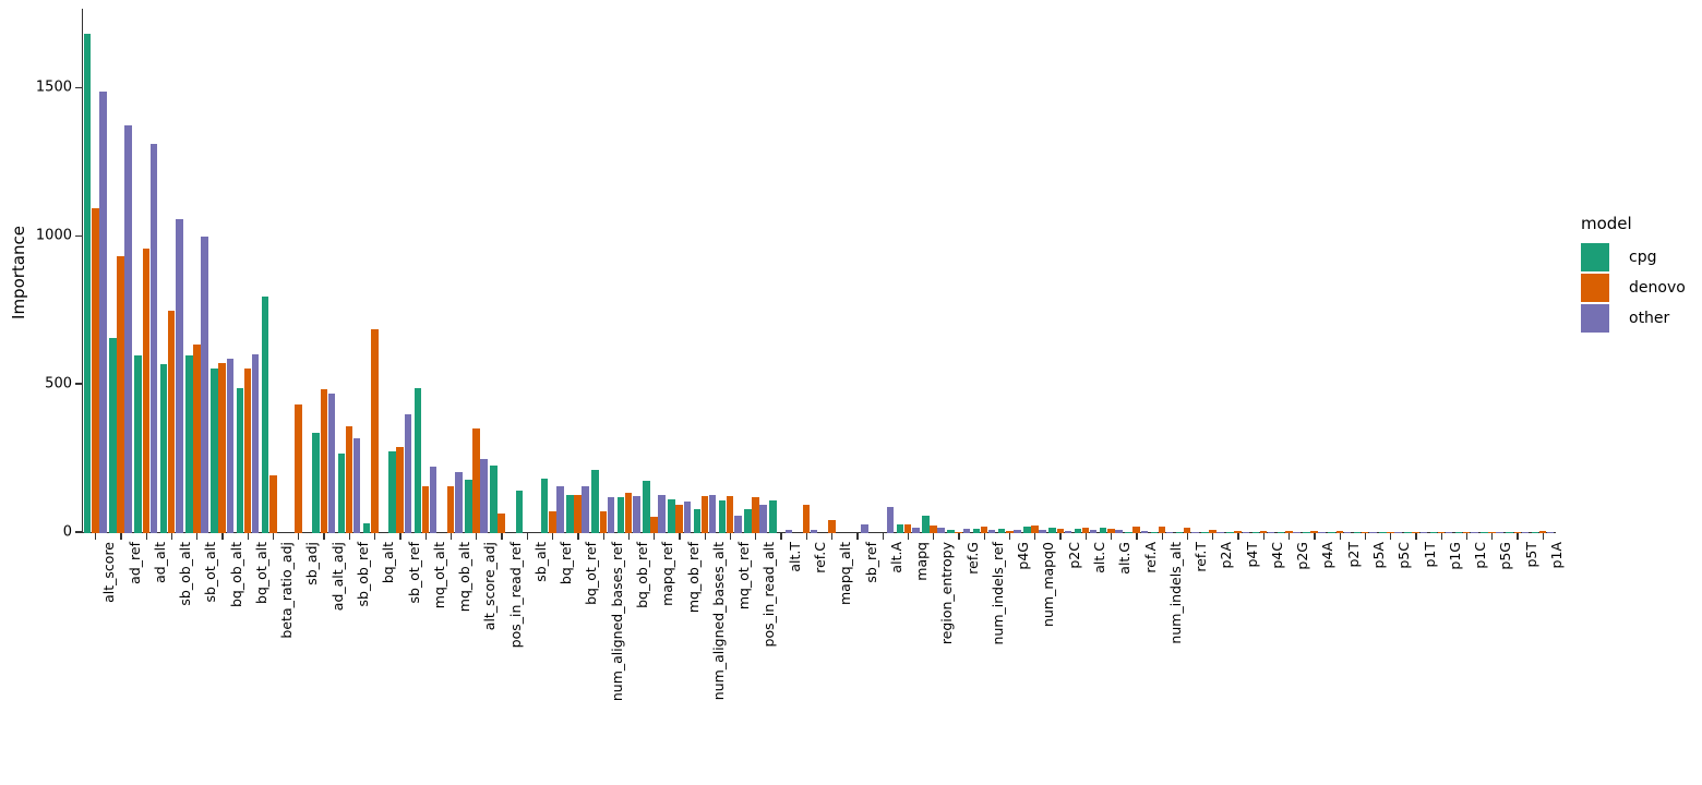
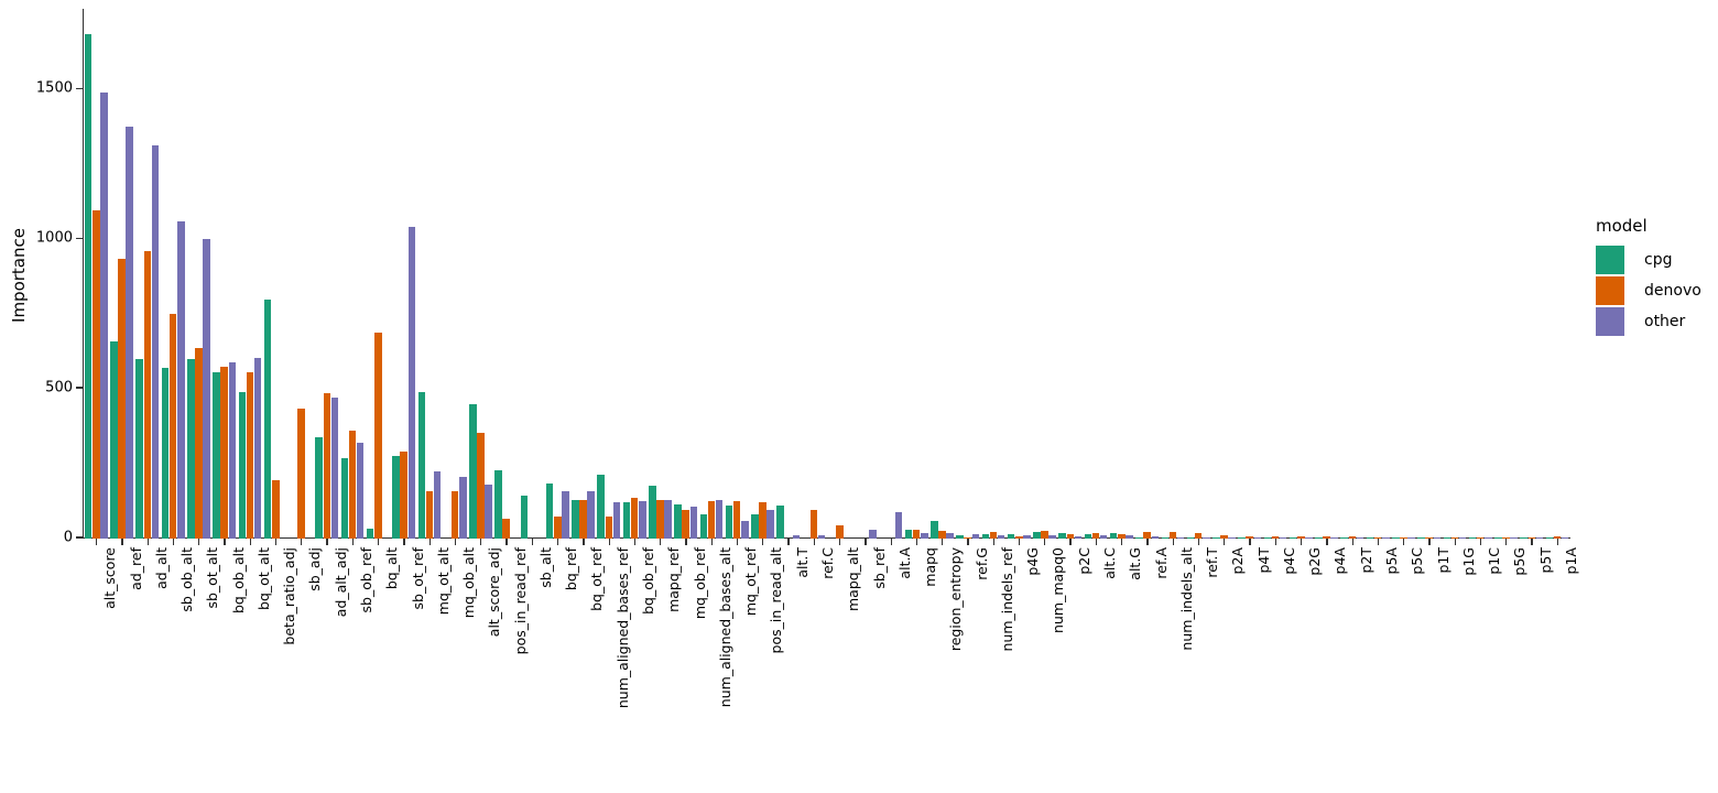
other/sb_ot_ref: 400 -> 1040
cpg/alt_score_adj: 180 -> 450
other/alt_score_adj: 250 -> 180
denovo/mapq_ref: 60 -> 130
